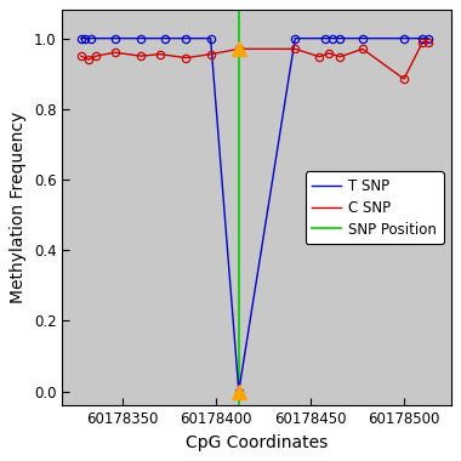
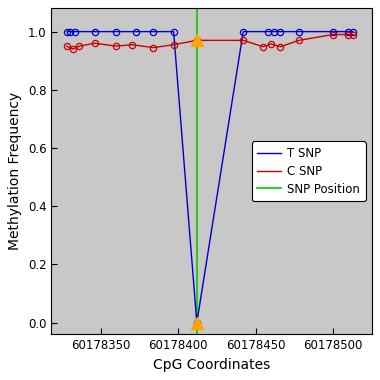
C SNP/60178500: 0.885 -> 0.990
